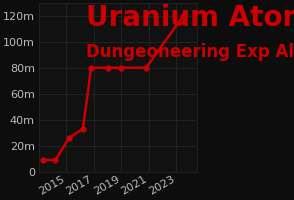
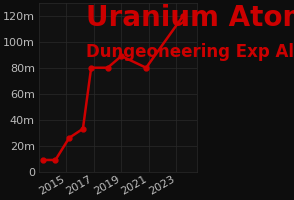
2019: 80m -> 89m
